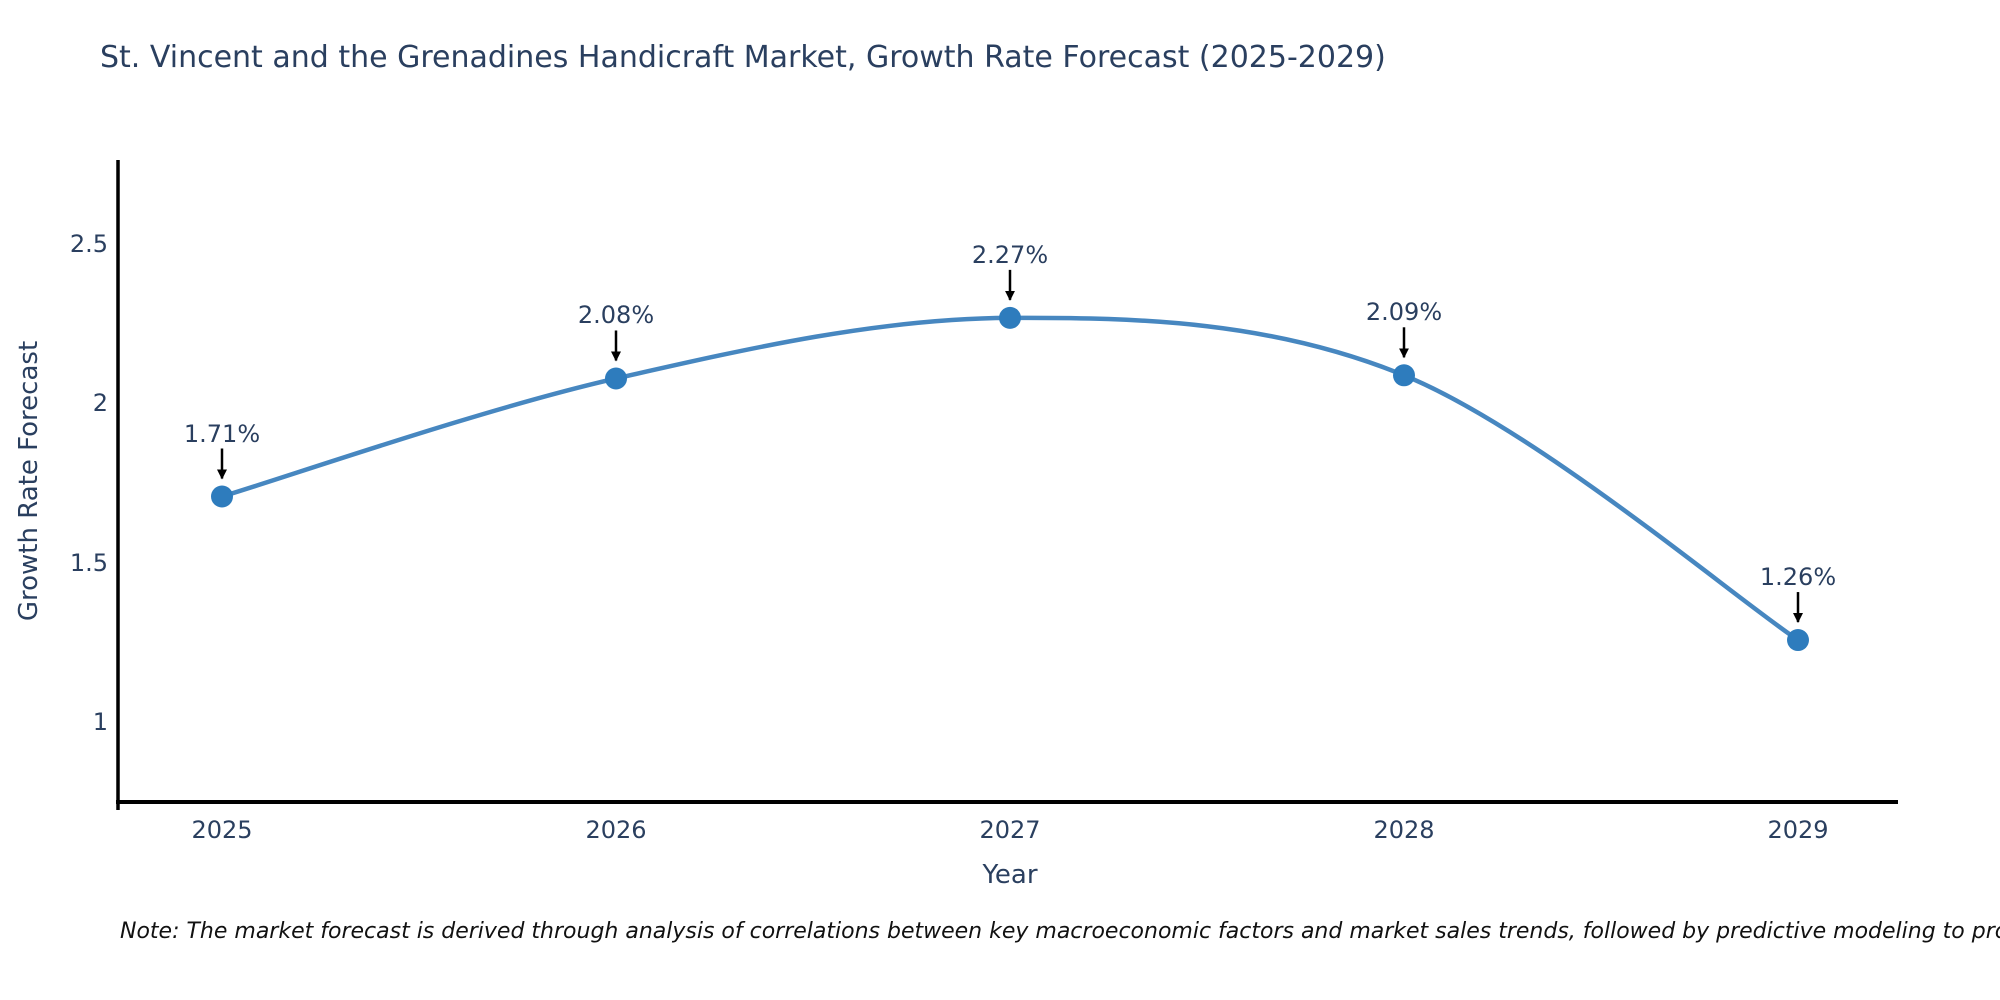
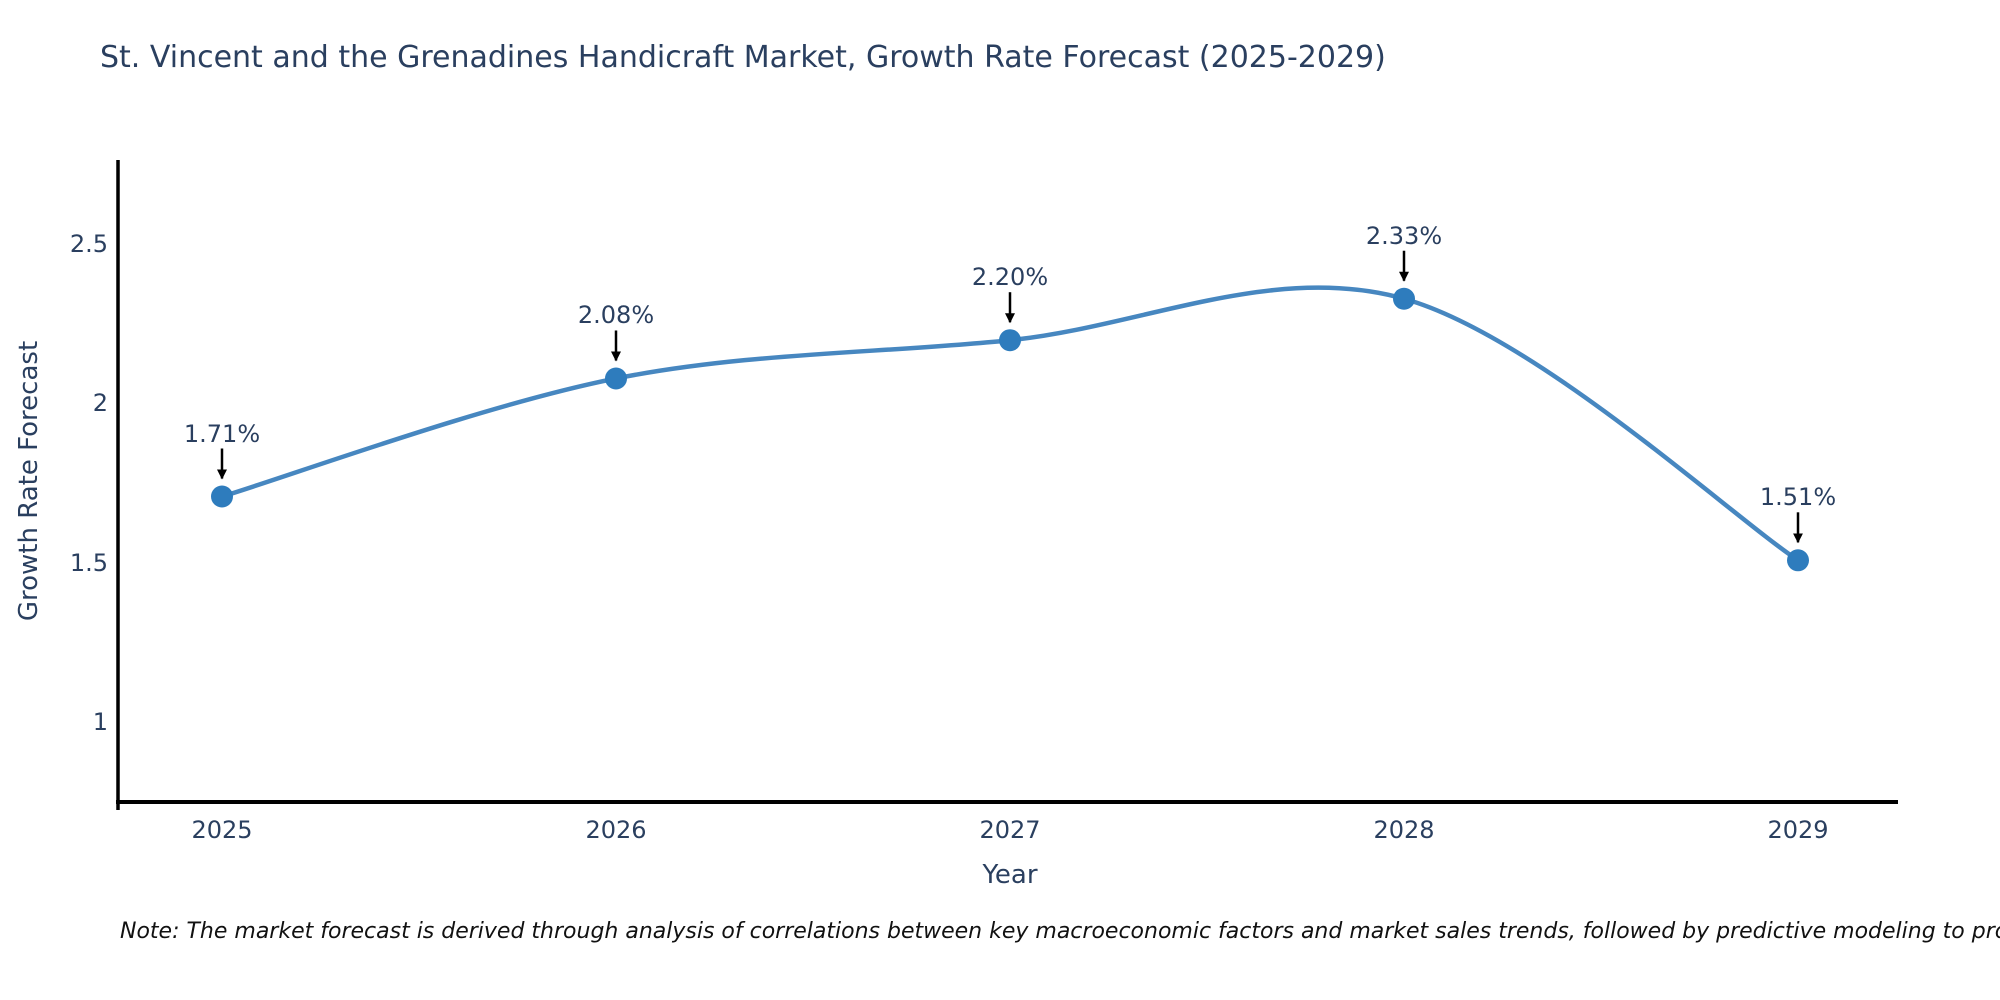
2027: 2.27% -> 2.20%
2028: 2.09% -> 2.33%
2029: 1.26% -> 1.51%
